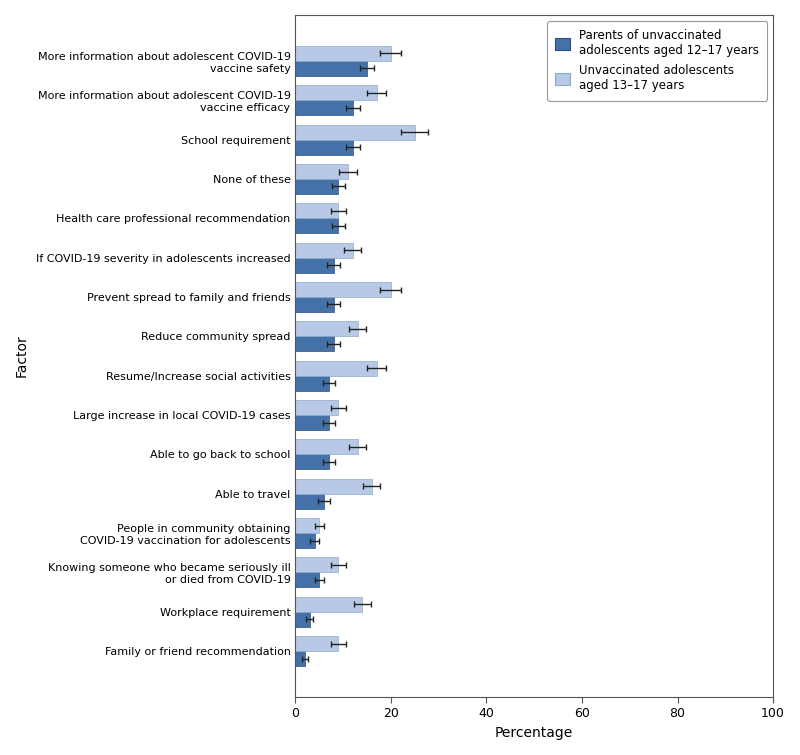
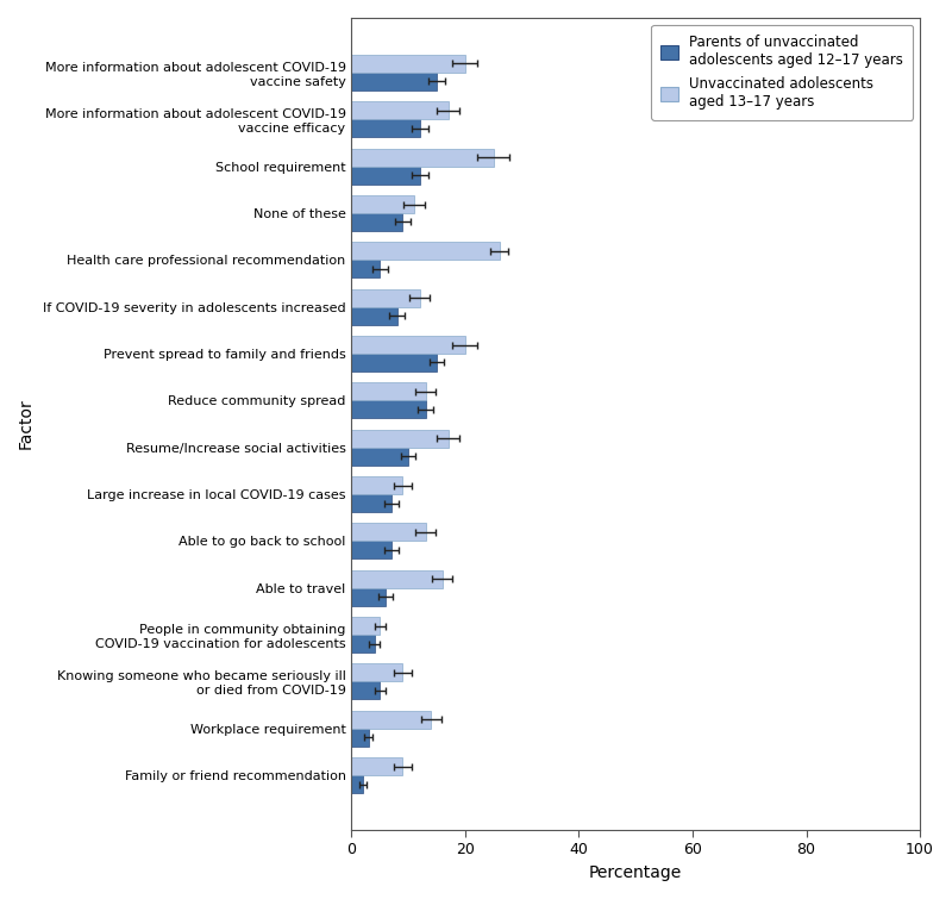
Unvaccinated adolescents aged 13–17 years/Health care professional recommendation: 9 -> 26
Parents of unvaccinated adolescents aged 12–17 years/Health care professional recommendation: 9 -> 5
Parents of unvaccinated adolescents aged 12–17 years/Prevent spread to family and friends: 8 -> 15
Parents of unvaccinated adolescents aged 12–17 years/Reduce community spread: 8 -> 13
Parents of unvaccinated adolescents aged 12–17 years/Resume/Increase social activities: 7 -> 10
